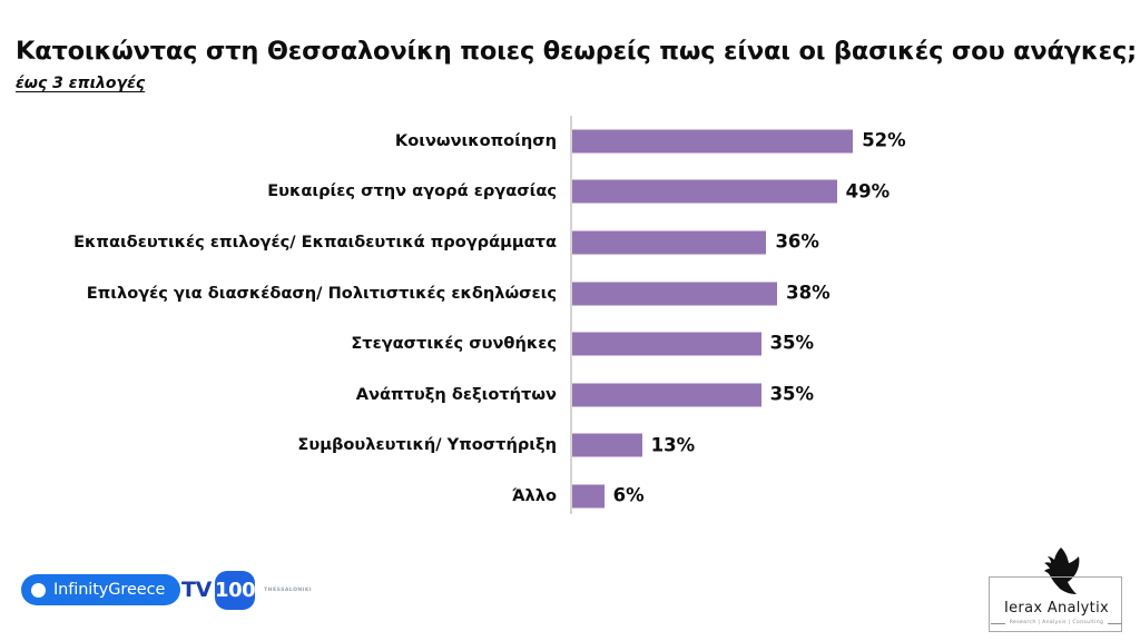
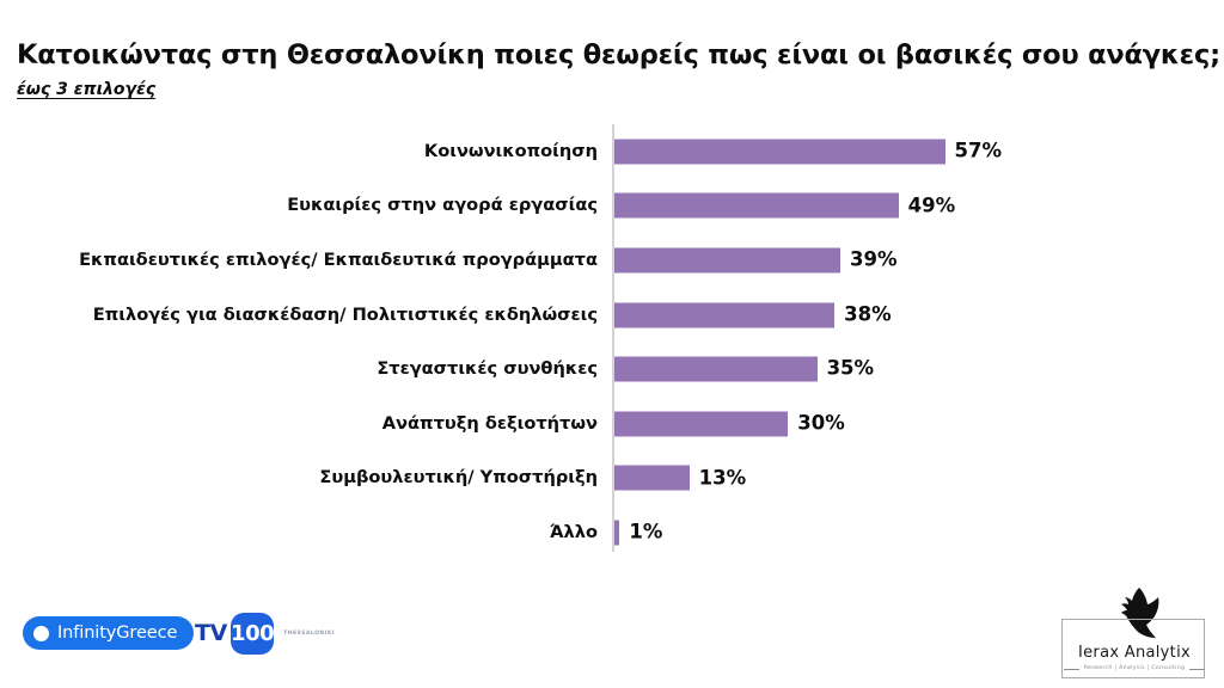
Κοινωνικοποίηση: 52% -> 57%
Εκπαιδευτικές επιλογές/ Εκπαιδευτικά προγράμματα: 36% -> 39%
Ανάπτυξη δεξιοτήτων: 35% -> 30%
Άλλο: 6% -> 1%
